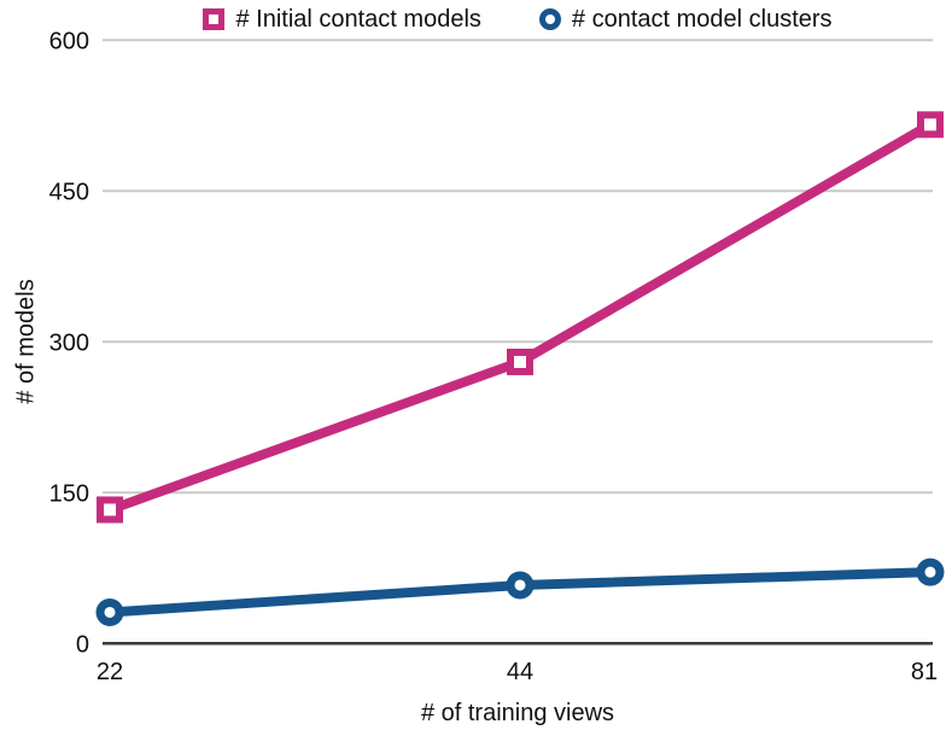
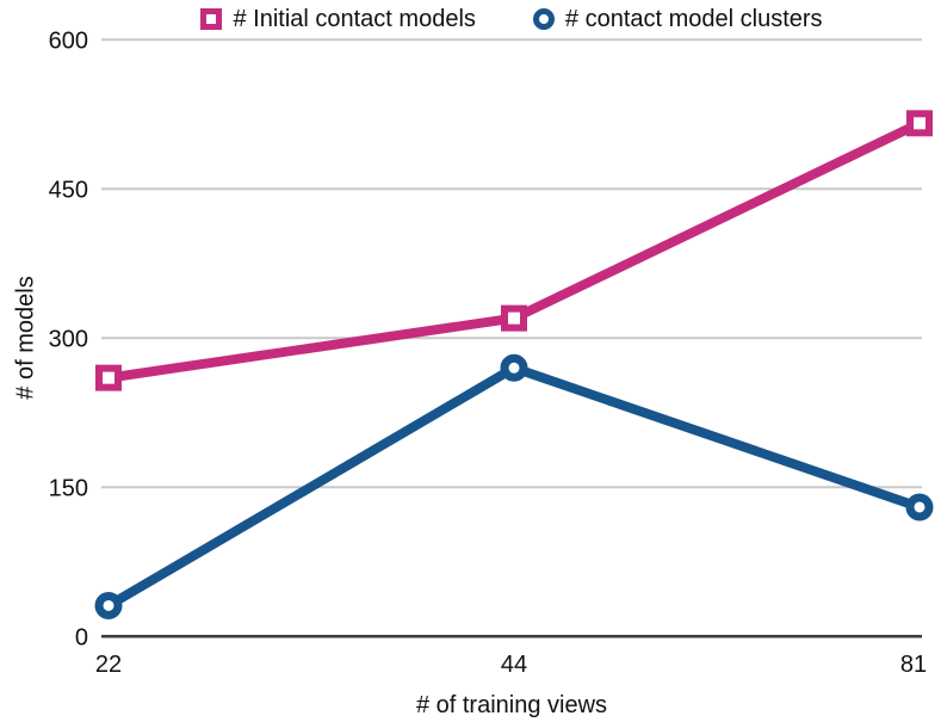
# Initial contact models/22: 130 -> 260
# Initial contact models/44: 280 -> 320
# contact model clusters/44: 60 -> 270
# contact model clusters/81: 70 -> 130
